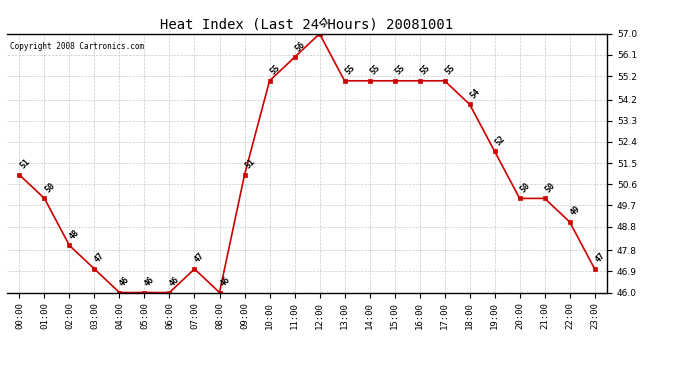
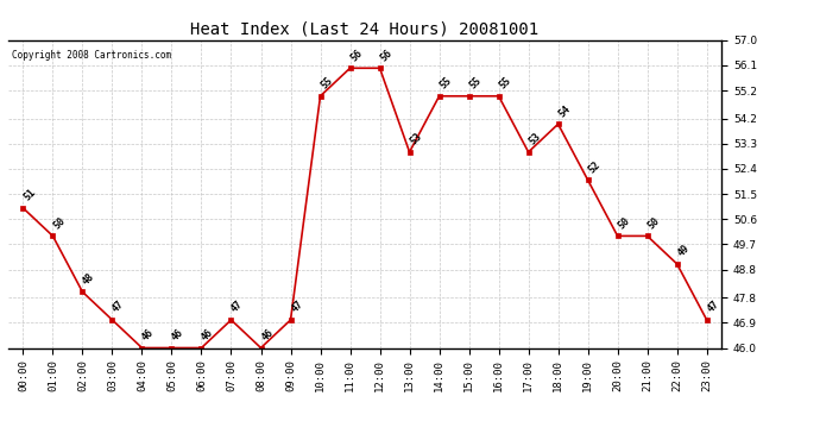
09:00: 51 -> 47
12:00: 57 -> 56
13:00: 55 -> 53
17:00: 55 -> 53
